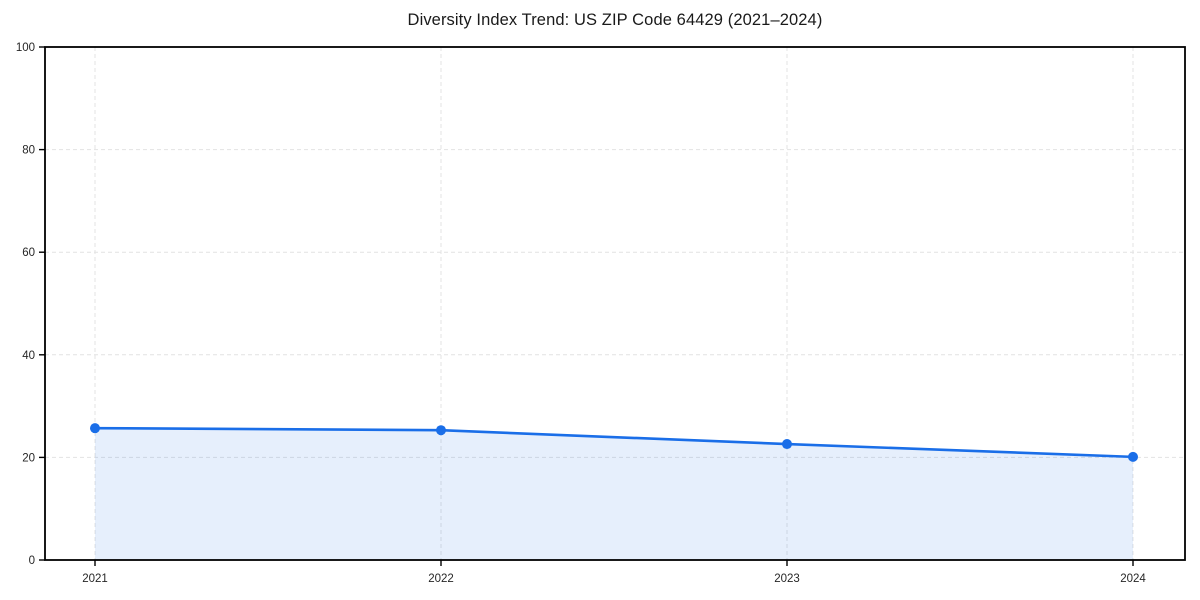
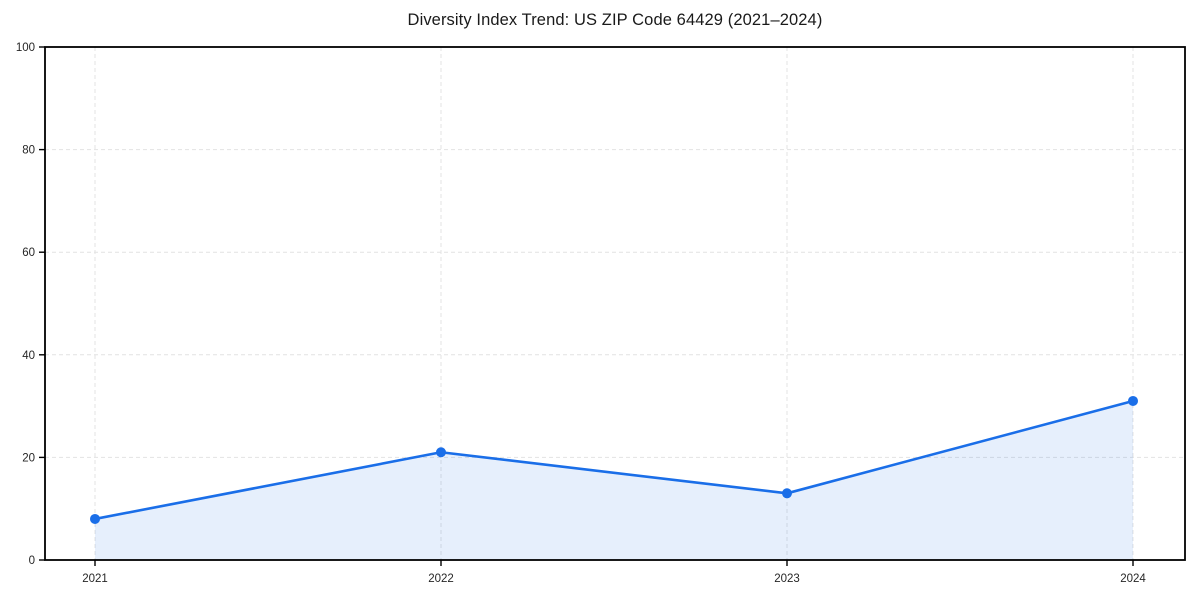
2021: 26 -> 8
2022: 25 -> 21
2023: 23 -> 13
2024: 20 -> 31
